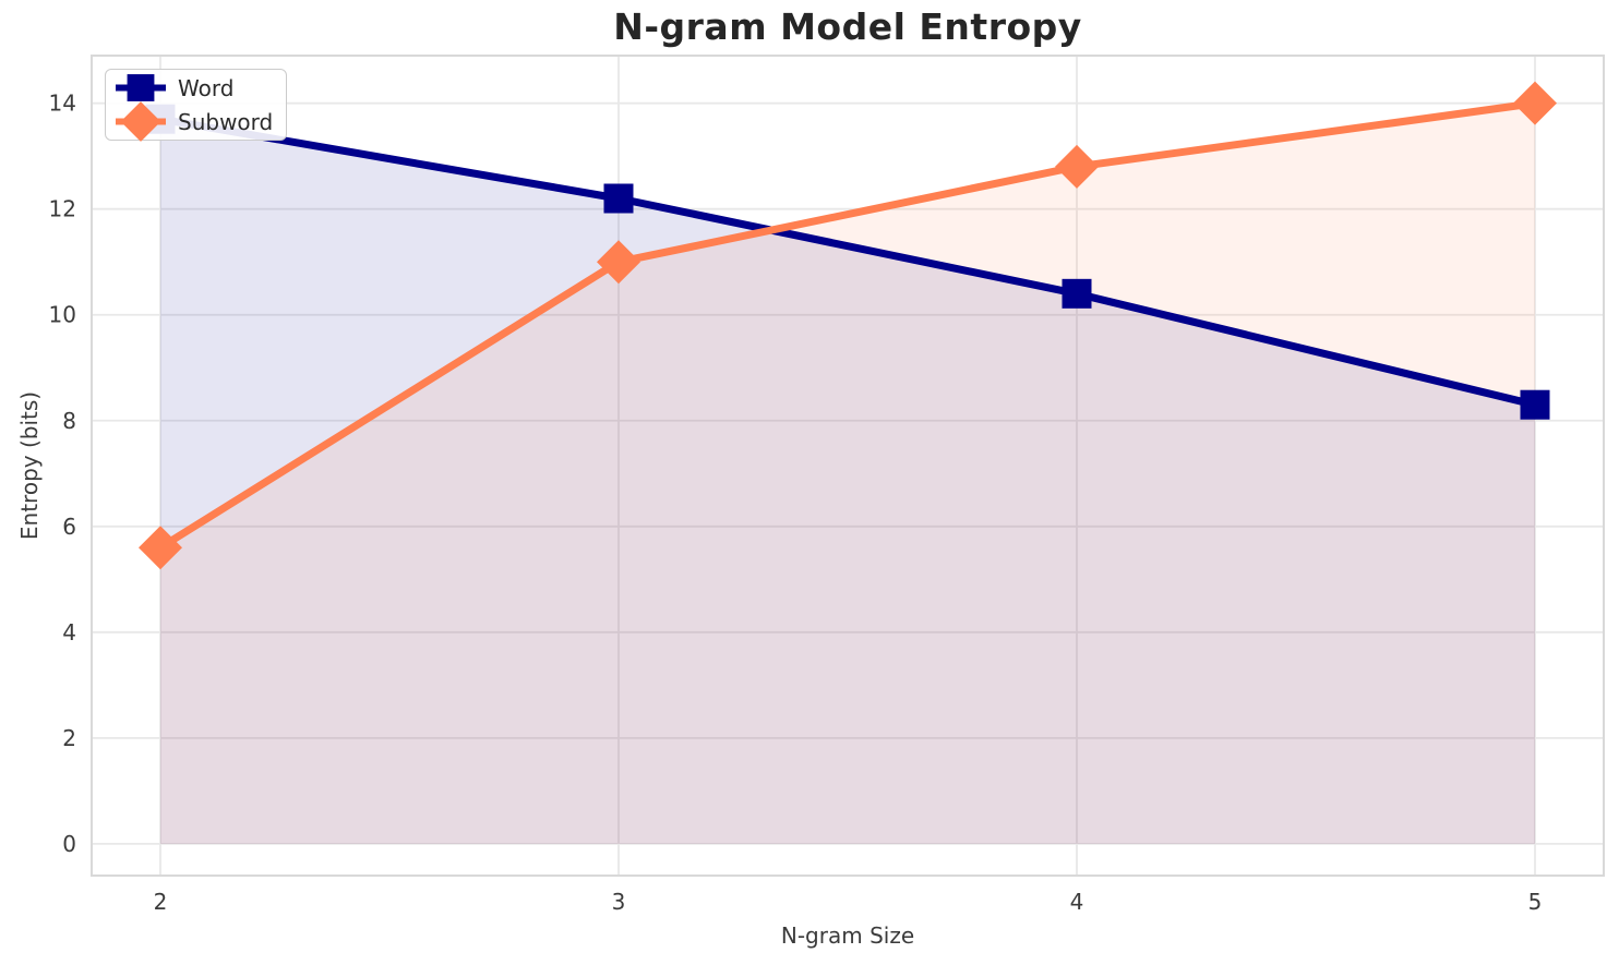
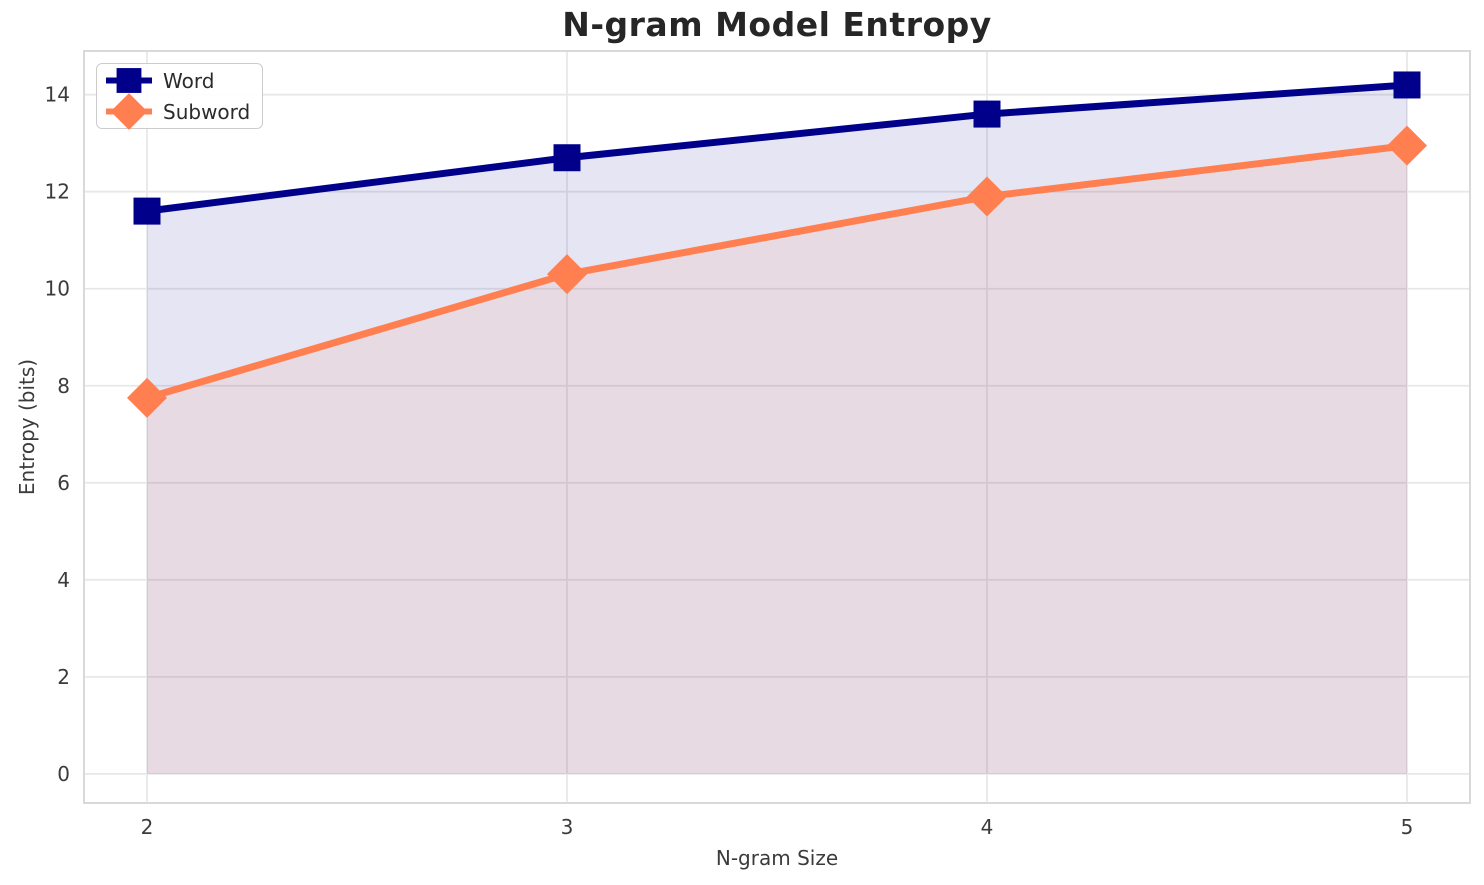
Word/2: 13.7 -> 11.6
Subword/2: 5.6 -> 7.8
Word/3: 12.2 -> 12.7
Subword/3: 11.0 -> 10.3
Word/4: 10.4 -> 13.6
Subword/4: 12.8 -> 11.9
Word/5: 8.3 -> 14.2
Subword/5: 14.0 -> 12.9
